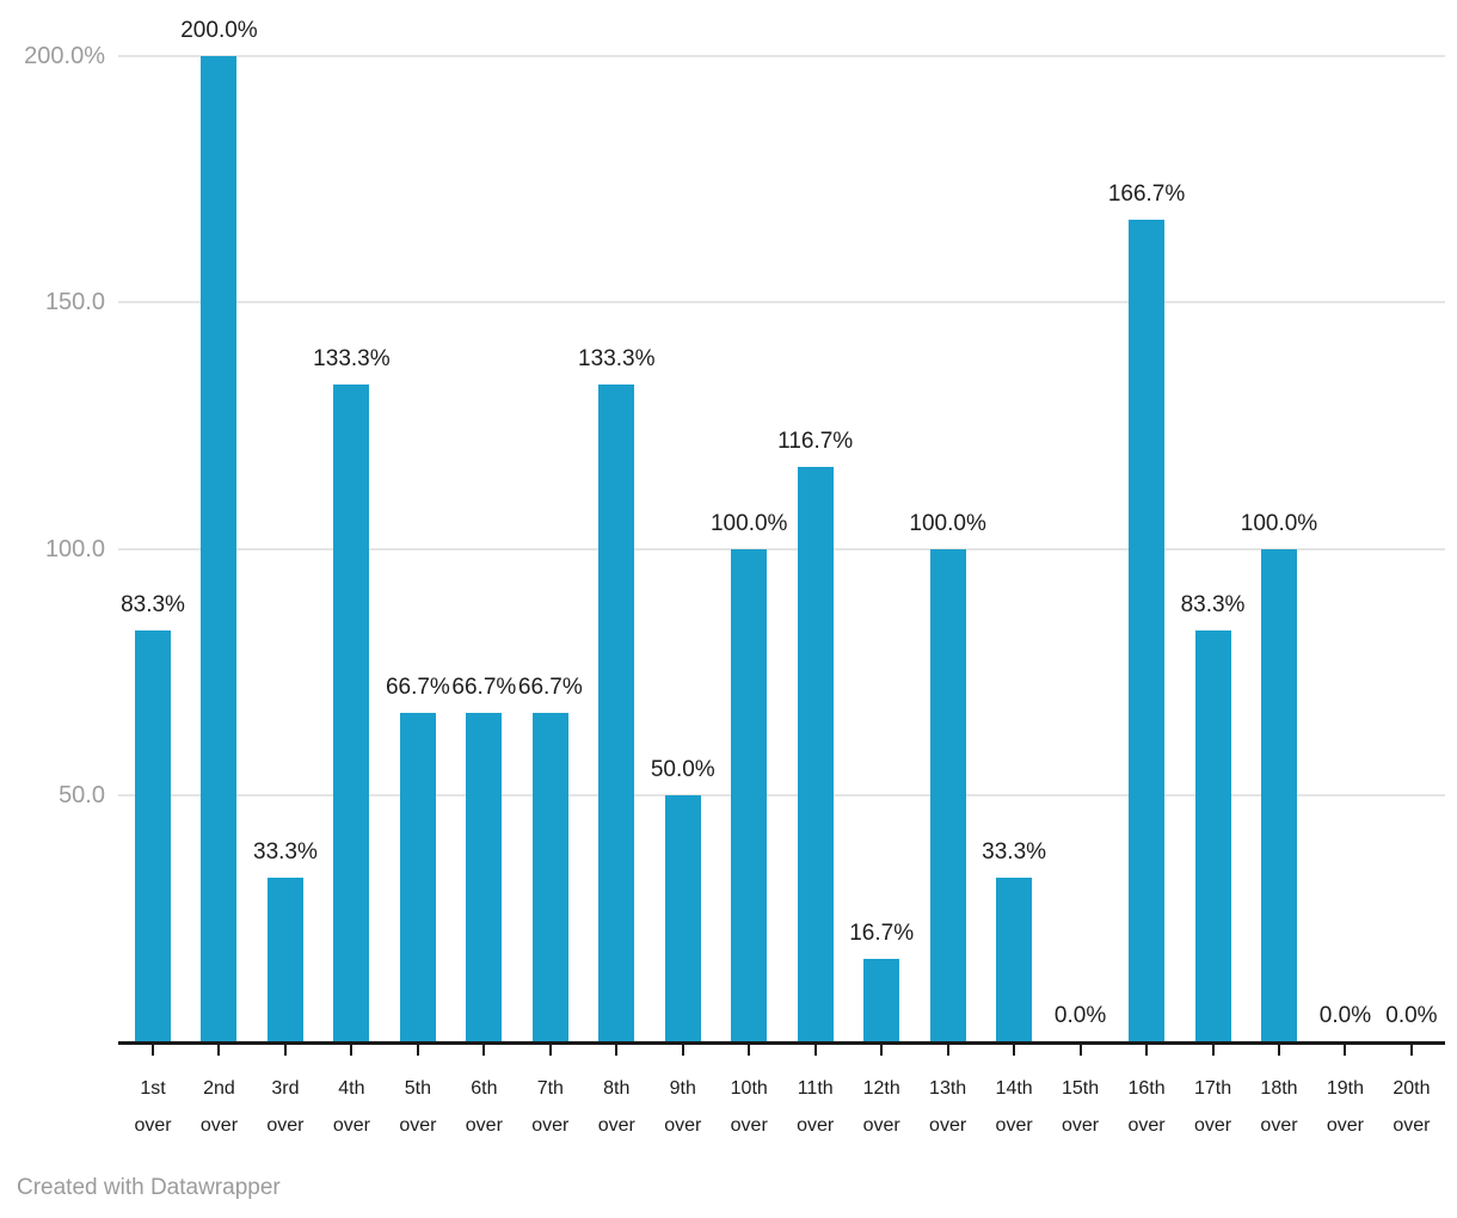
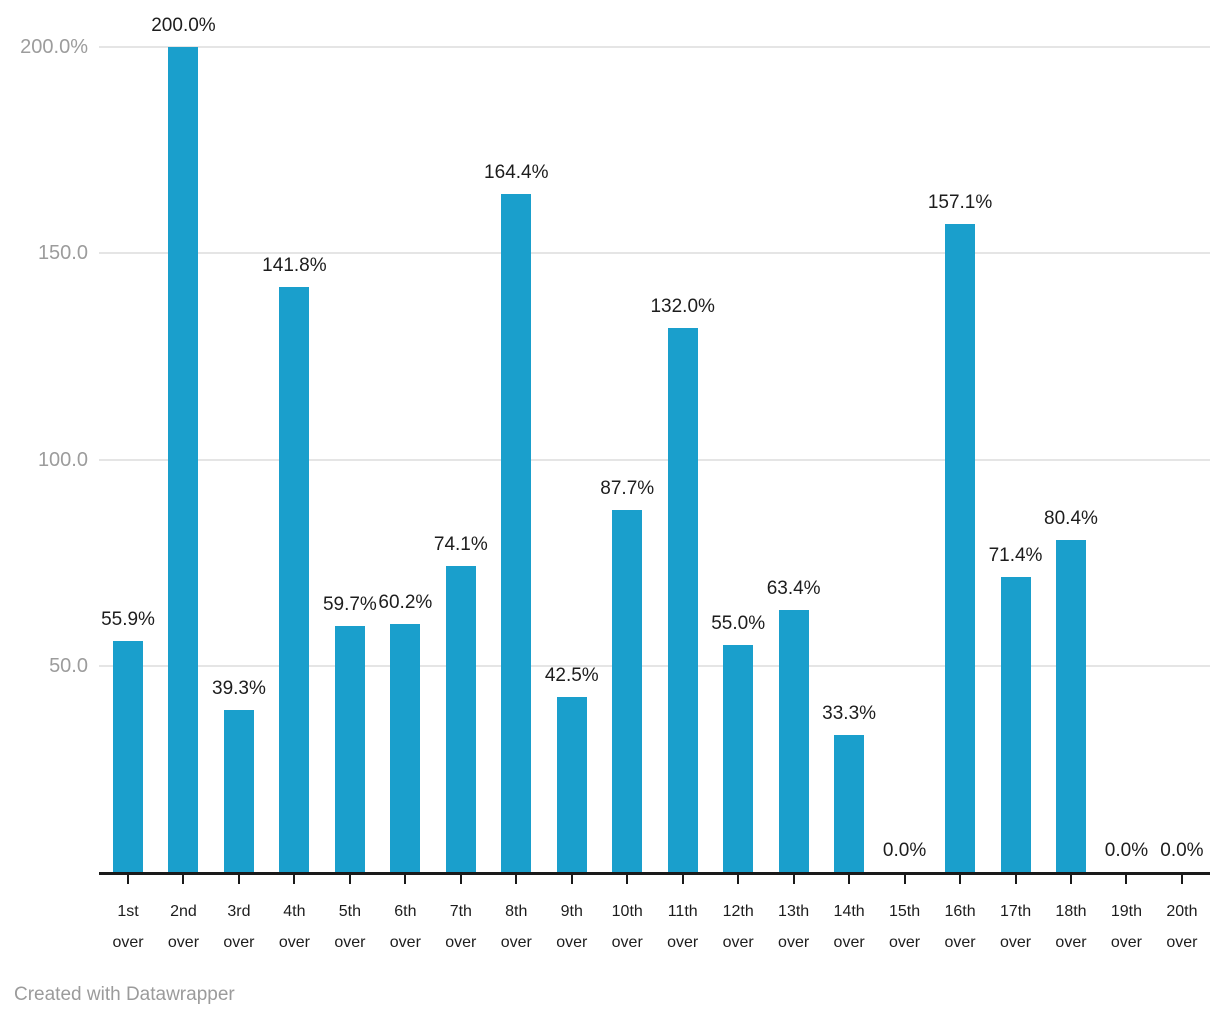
1st: 83.3% -> 55.9%
3rd: 33.3% -> 39.3%
4th: 133.3% -> 141.8%
5th: 66.7% -> 59.7%
6th: 66.7% -> 60.2%
7th: 66.7% -> 74.1%
8th: 133.3% -> 164.4%
9th: 50.0% -> 42.5%
10th: 100.0% -> 87.7%
11th: 116.7% -> 132.0%
12th: 16.7% -> 55.0%
13th: 100.0% -> 63.4%
16th: 166.7% -> 157.1%
17th: 83.3% -> 71.4%
18th: 100.0% -> 80.4%
